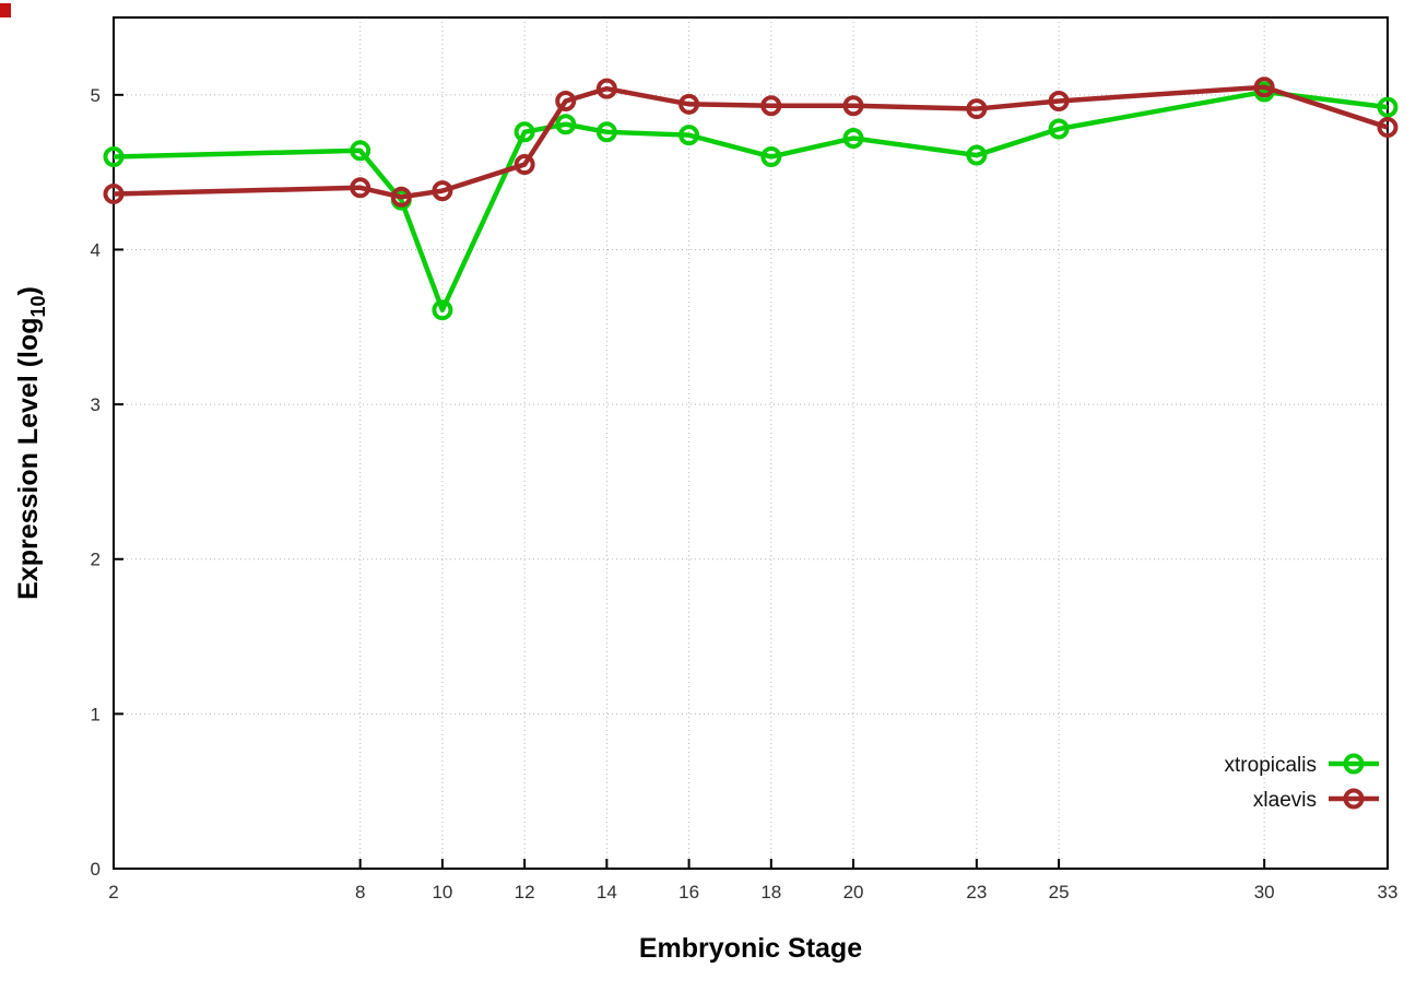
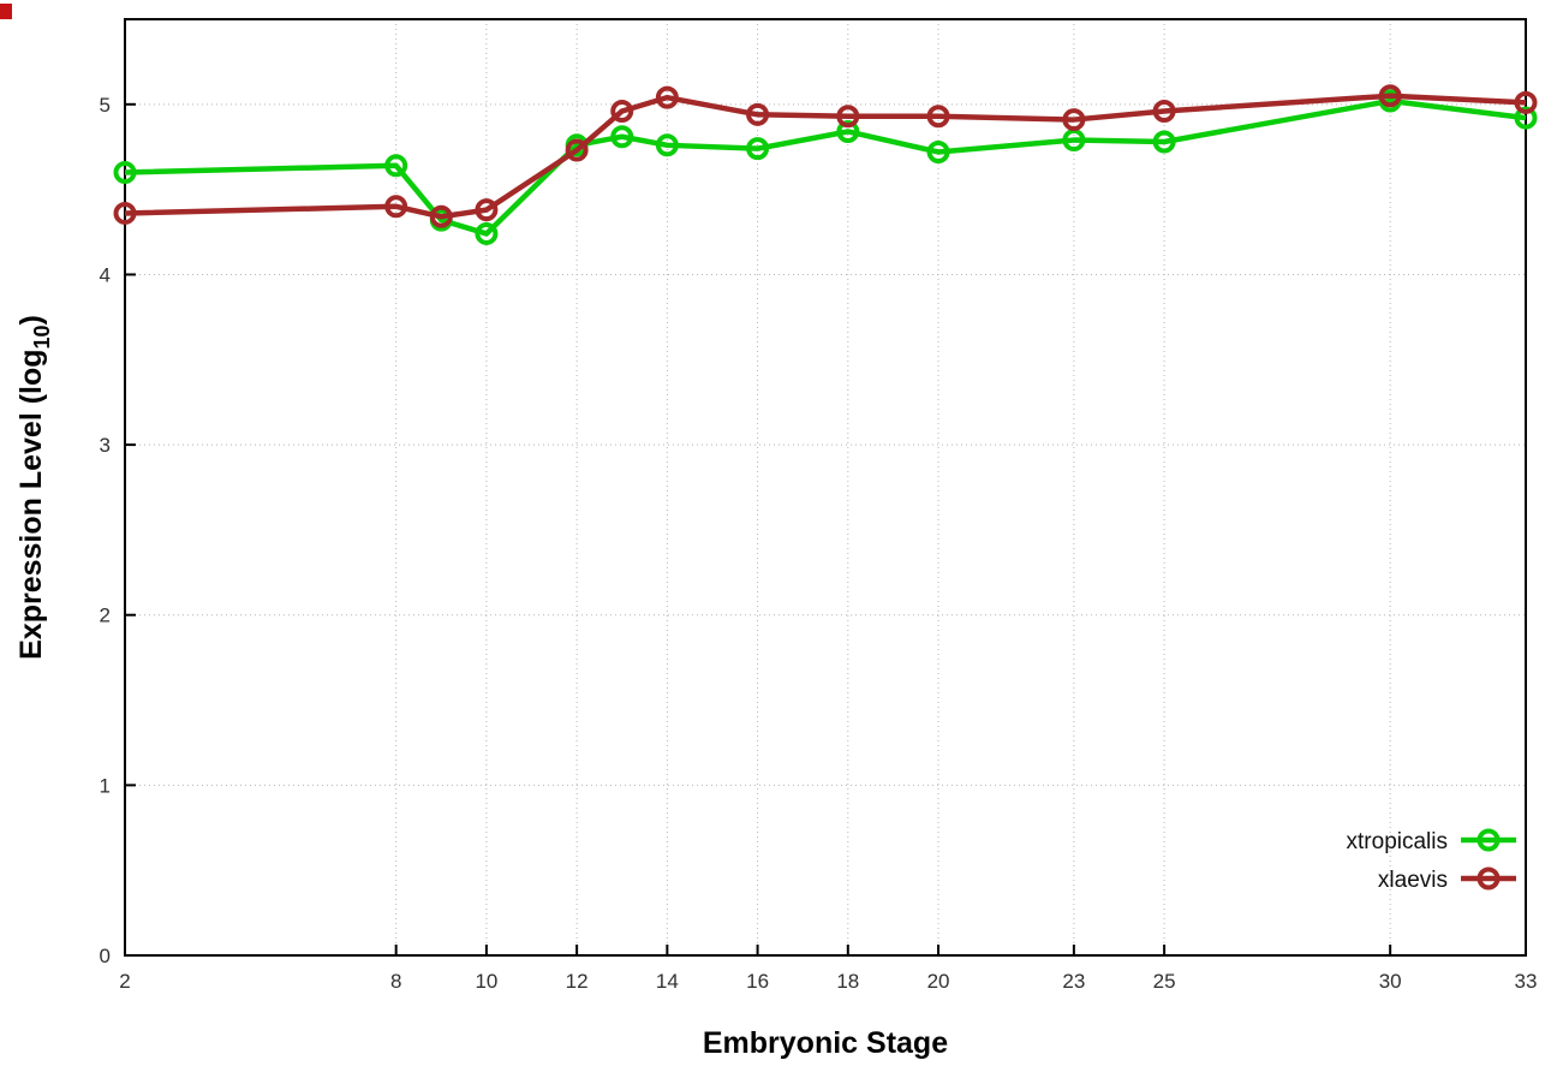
xtropicalis/10: 3.61 -> 4.24
xlaevis/12: 4.55 -> 4.73
xtropicalis/18: 4.60 -> 4.84
xtropicalis/23: 4.61 -> 4.79
xlaevis/33: 4.79 -> 5.01
